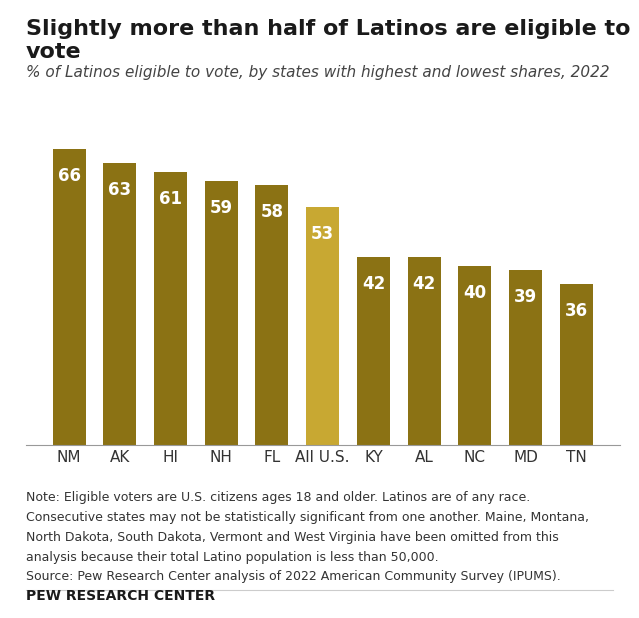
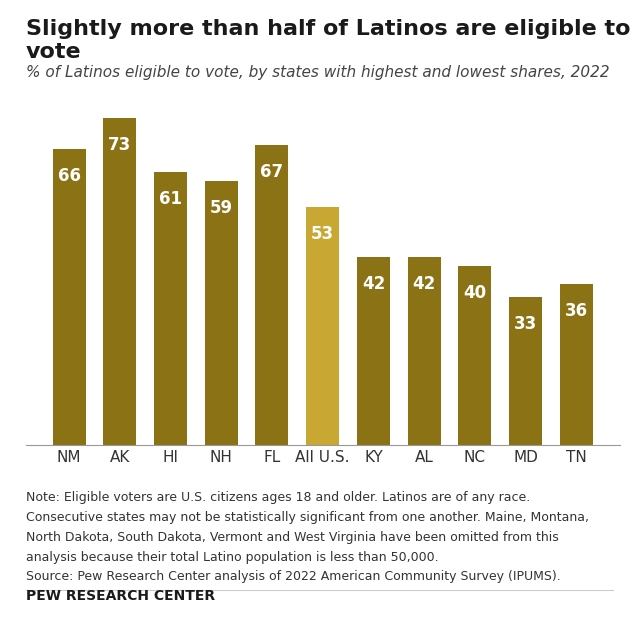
AK: 63 -> 73
FL: 58 -> 67
MD: 39 -> 33
